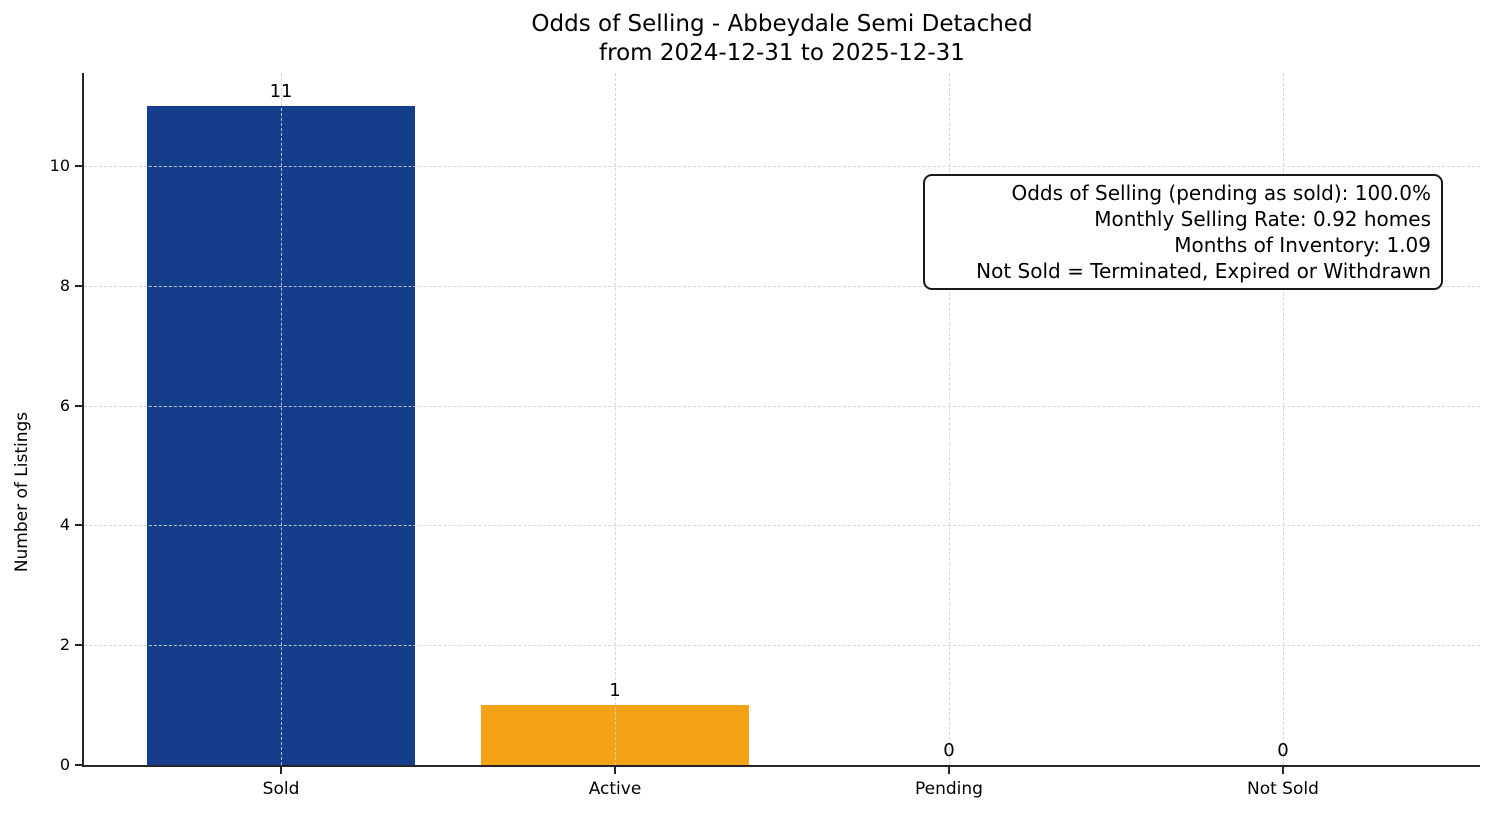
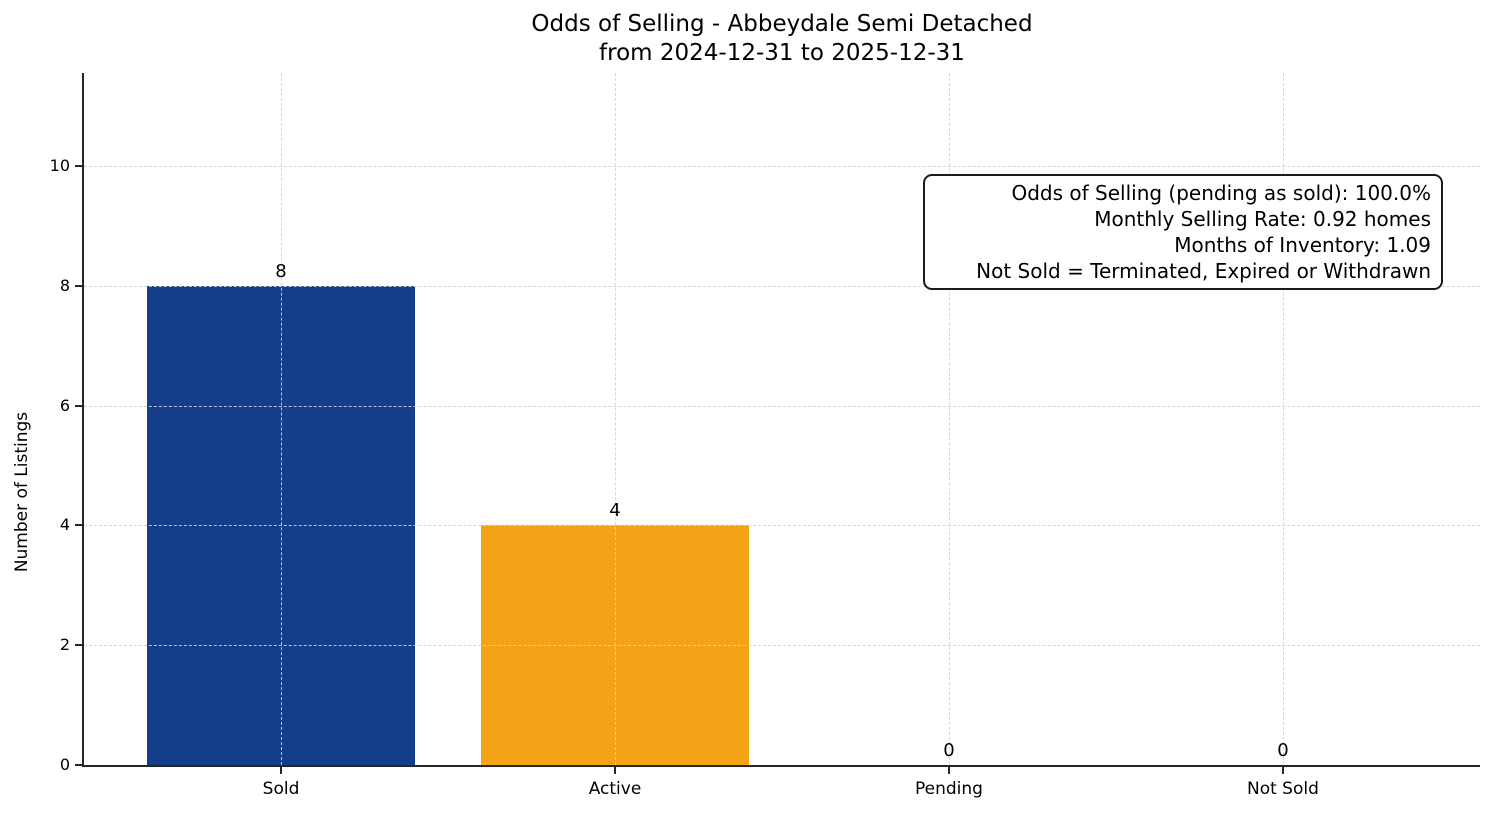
Sold: 11 -> 8
Active: 1 -> 4
